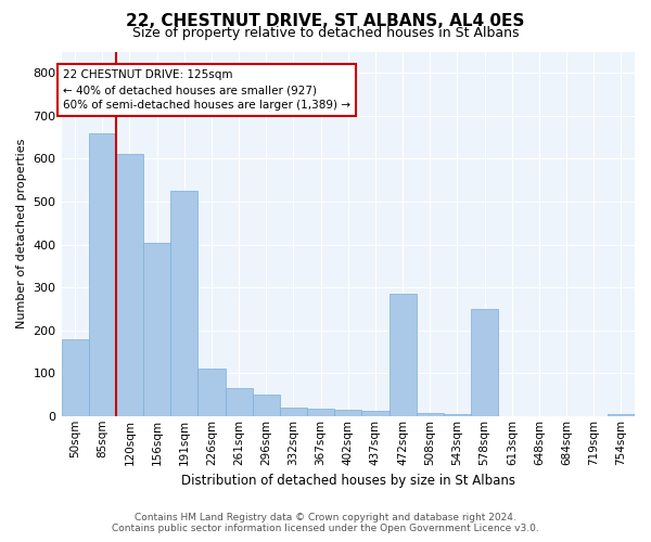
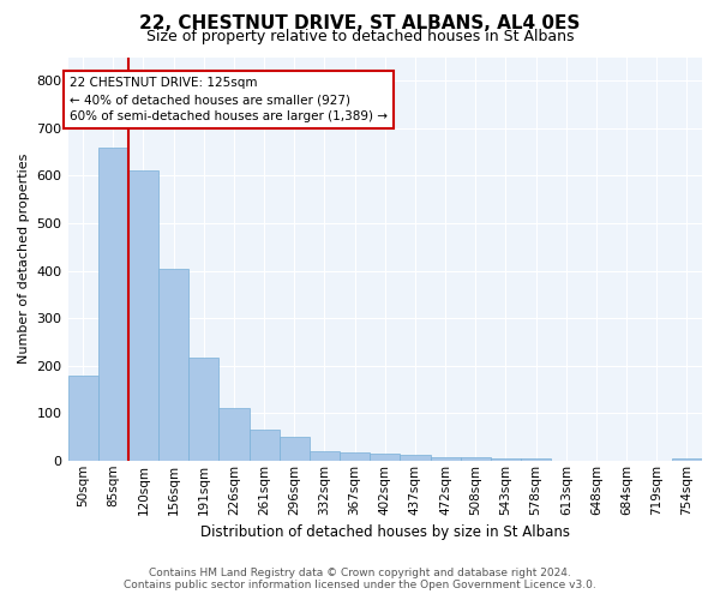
191sqm: 525 -> 217
472sqm: 285 -> 7
578sqm: 250 -> 5
